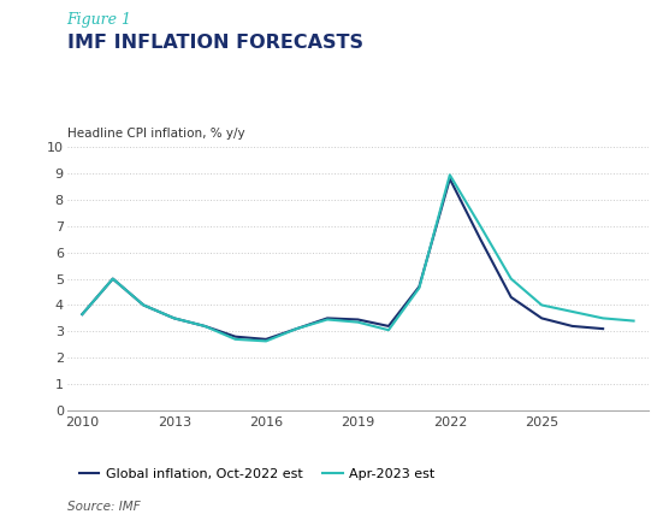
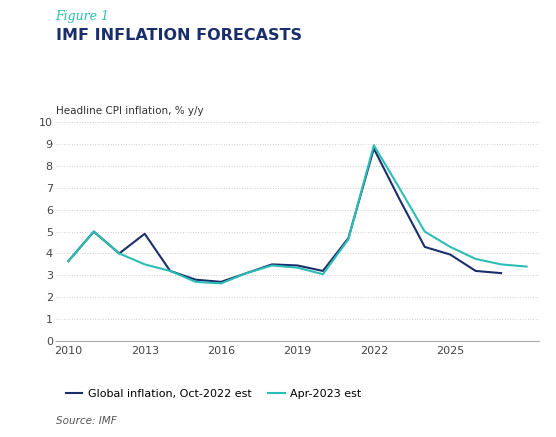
Global inflation, Oct-2022 est/2013: 3.50 -> 4.90
Global inflation, Oct-2022 est/2025: 3.50 -> 3.95
Apr-2023 est/2025: 4.00 -> 4.30
